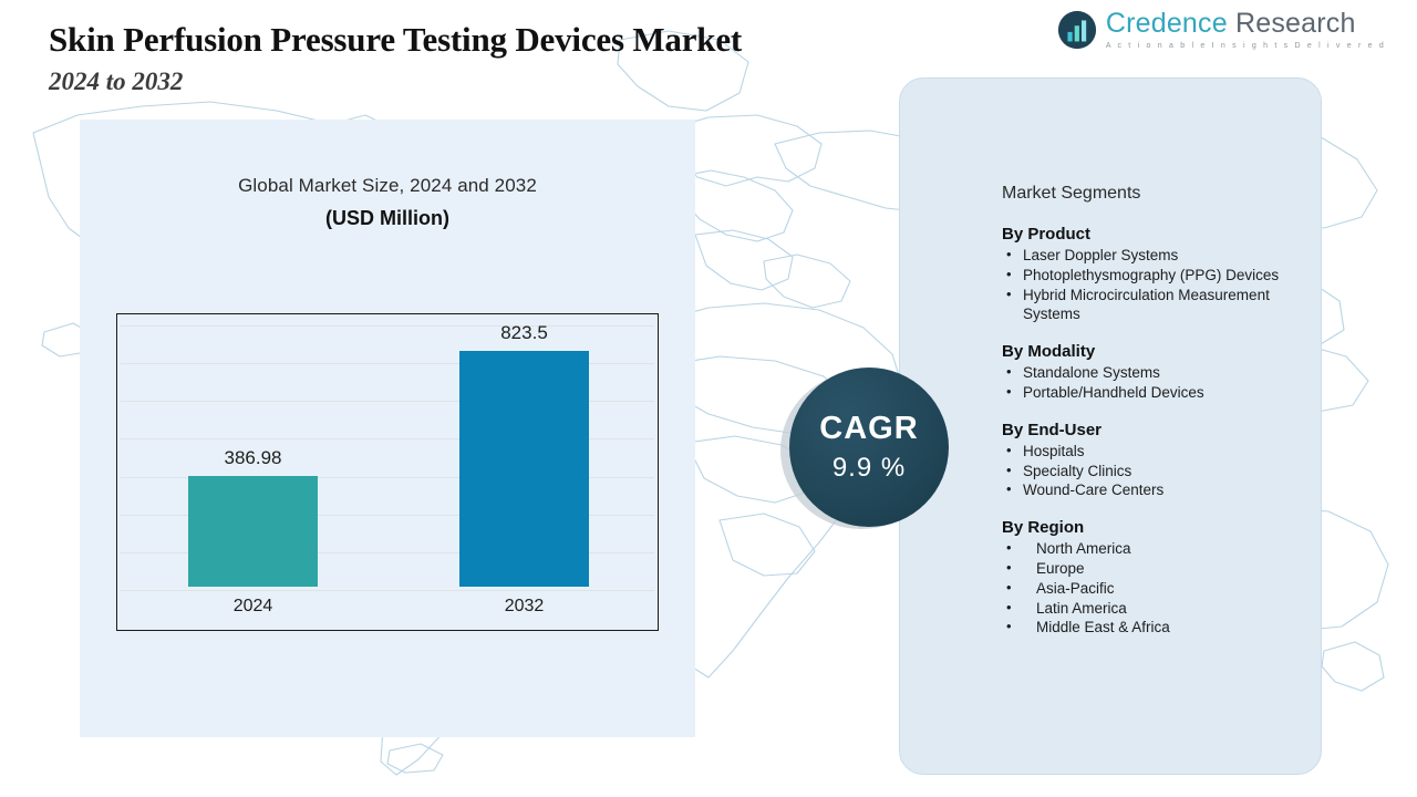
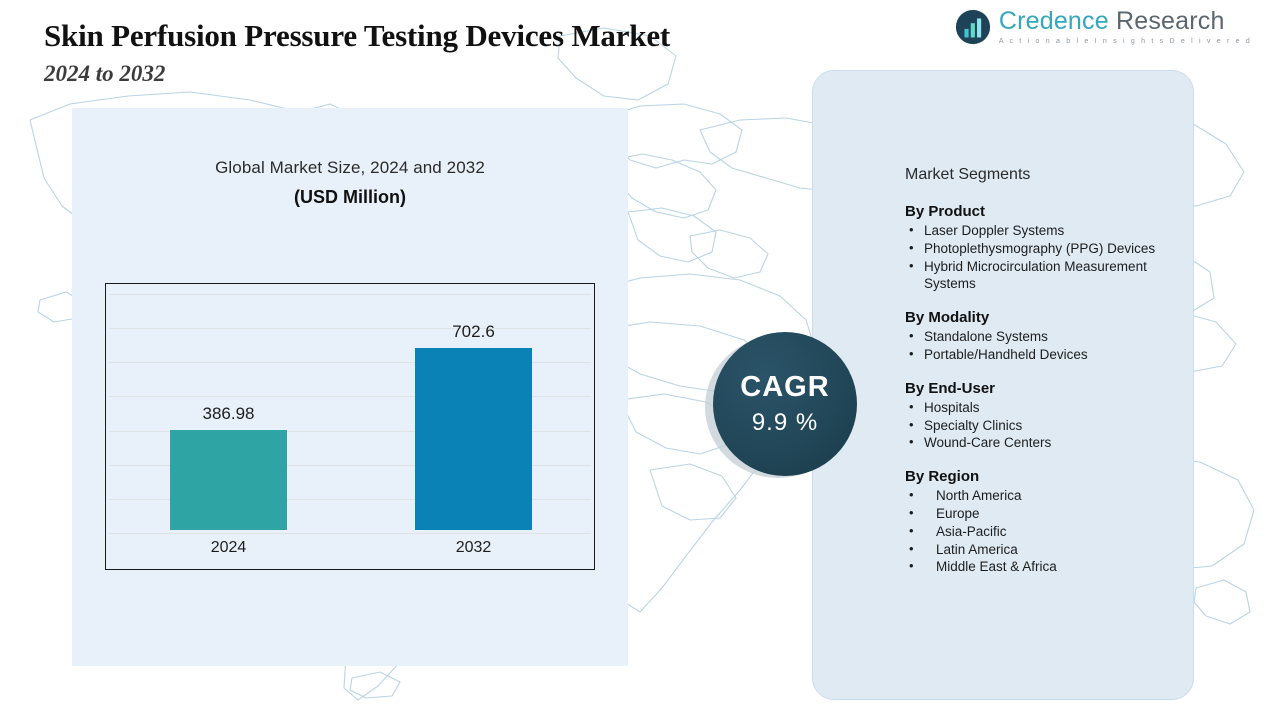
2032: 823.5 -> 702.6
